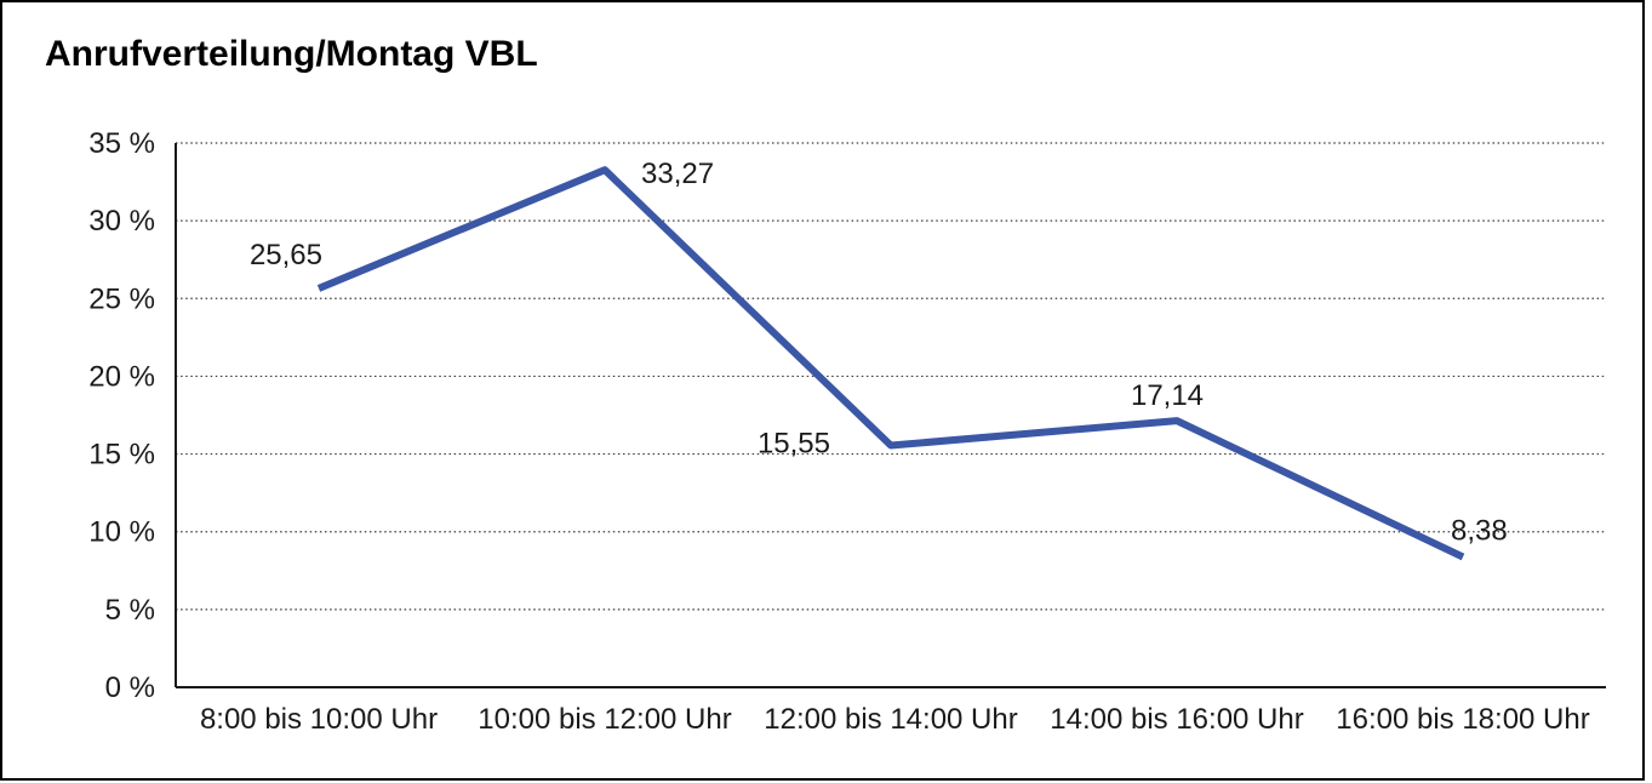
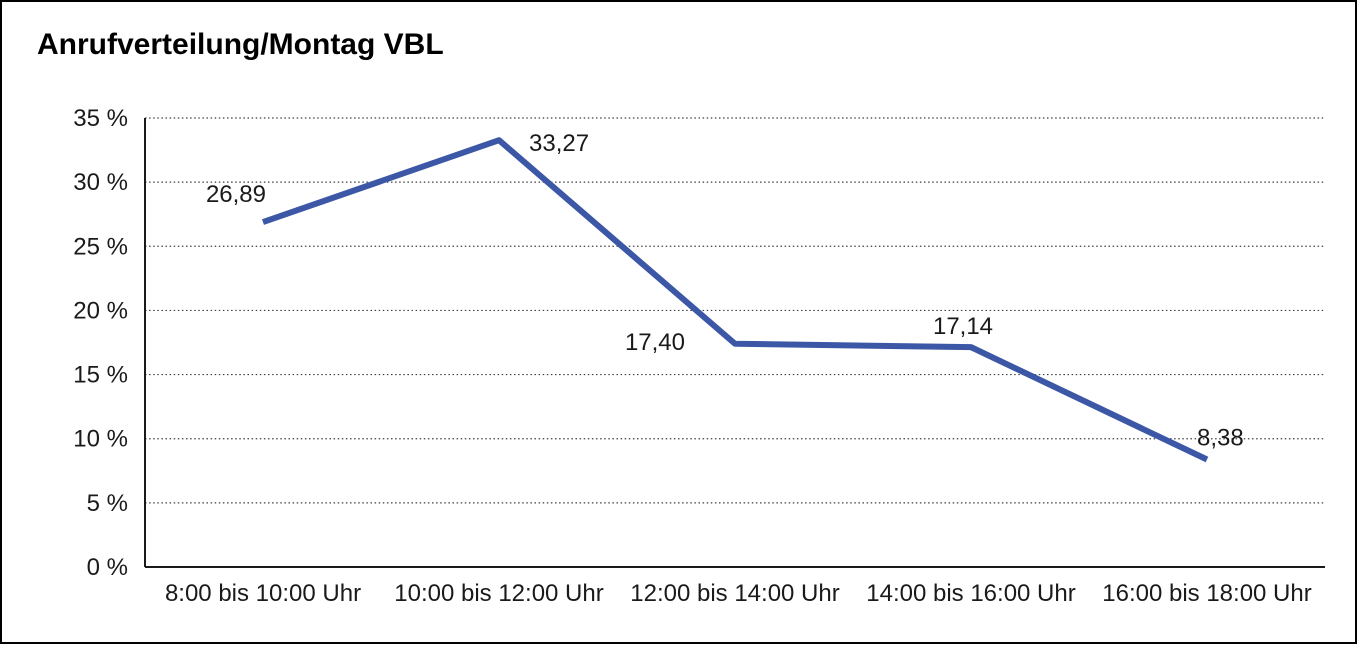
8:00 bis 10:00 Uhr: 25,65 -> 26,89
12:00 bis 14:00 Uhr: 15,55 -> 17,40
